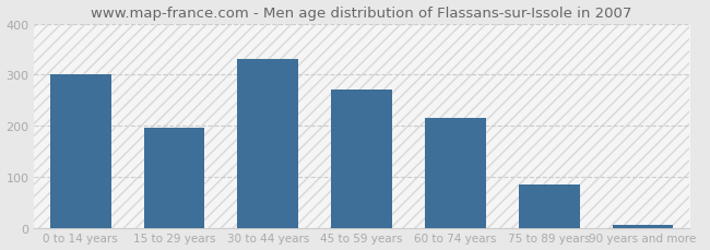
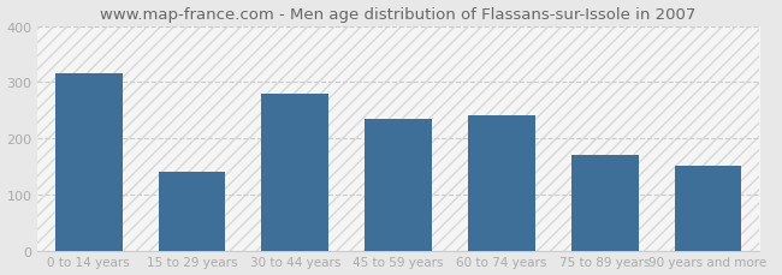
0 to 14 years: 300 -> 315
15 to 29 years: 195 -> 140
30 to 44 years: 330 -> 280
45 to 59 years: 270 -> 235
60 to 74 years: 215 -> 240
75 to 89 years: 85 -> 170
90 years and more: 5 -> 150
